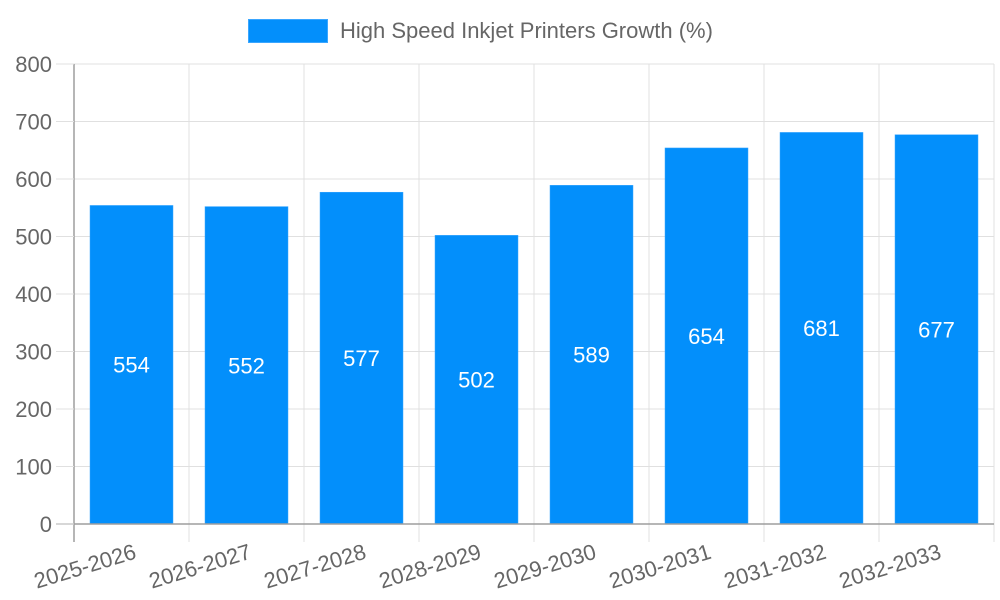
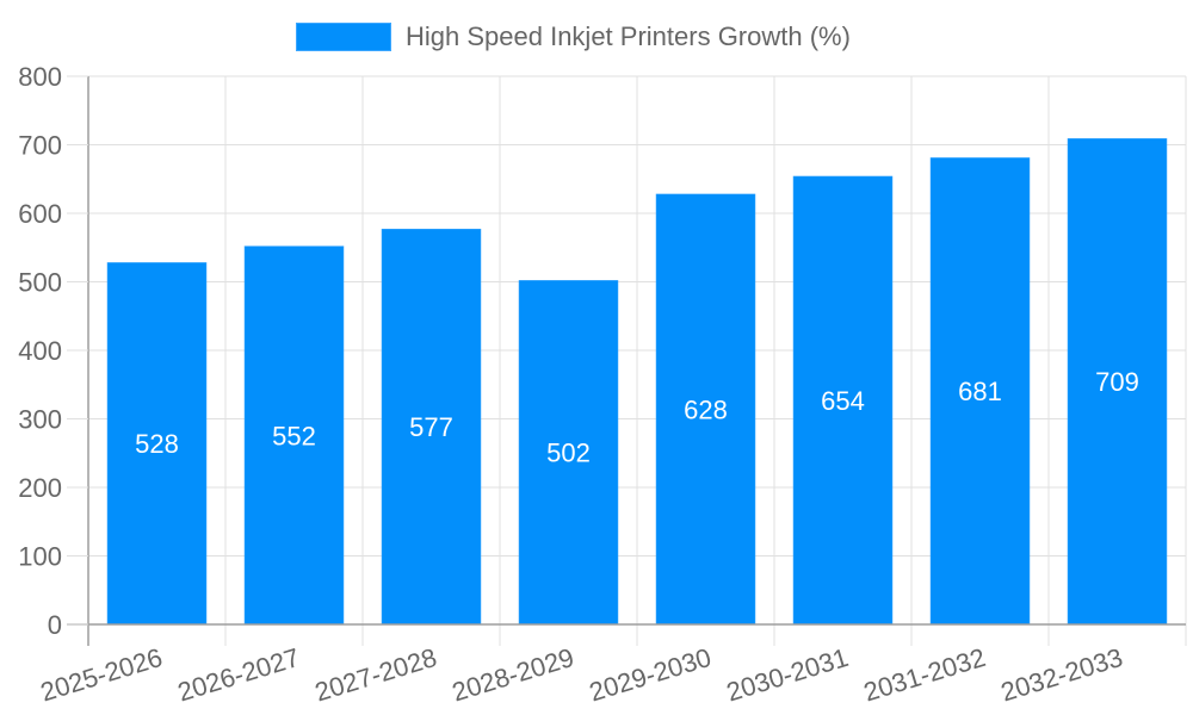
2025-2026: 554 -> 528
2029-2030: 589 -> 628
2032-2033: 677 -> 709
